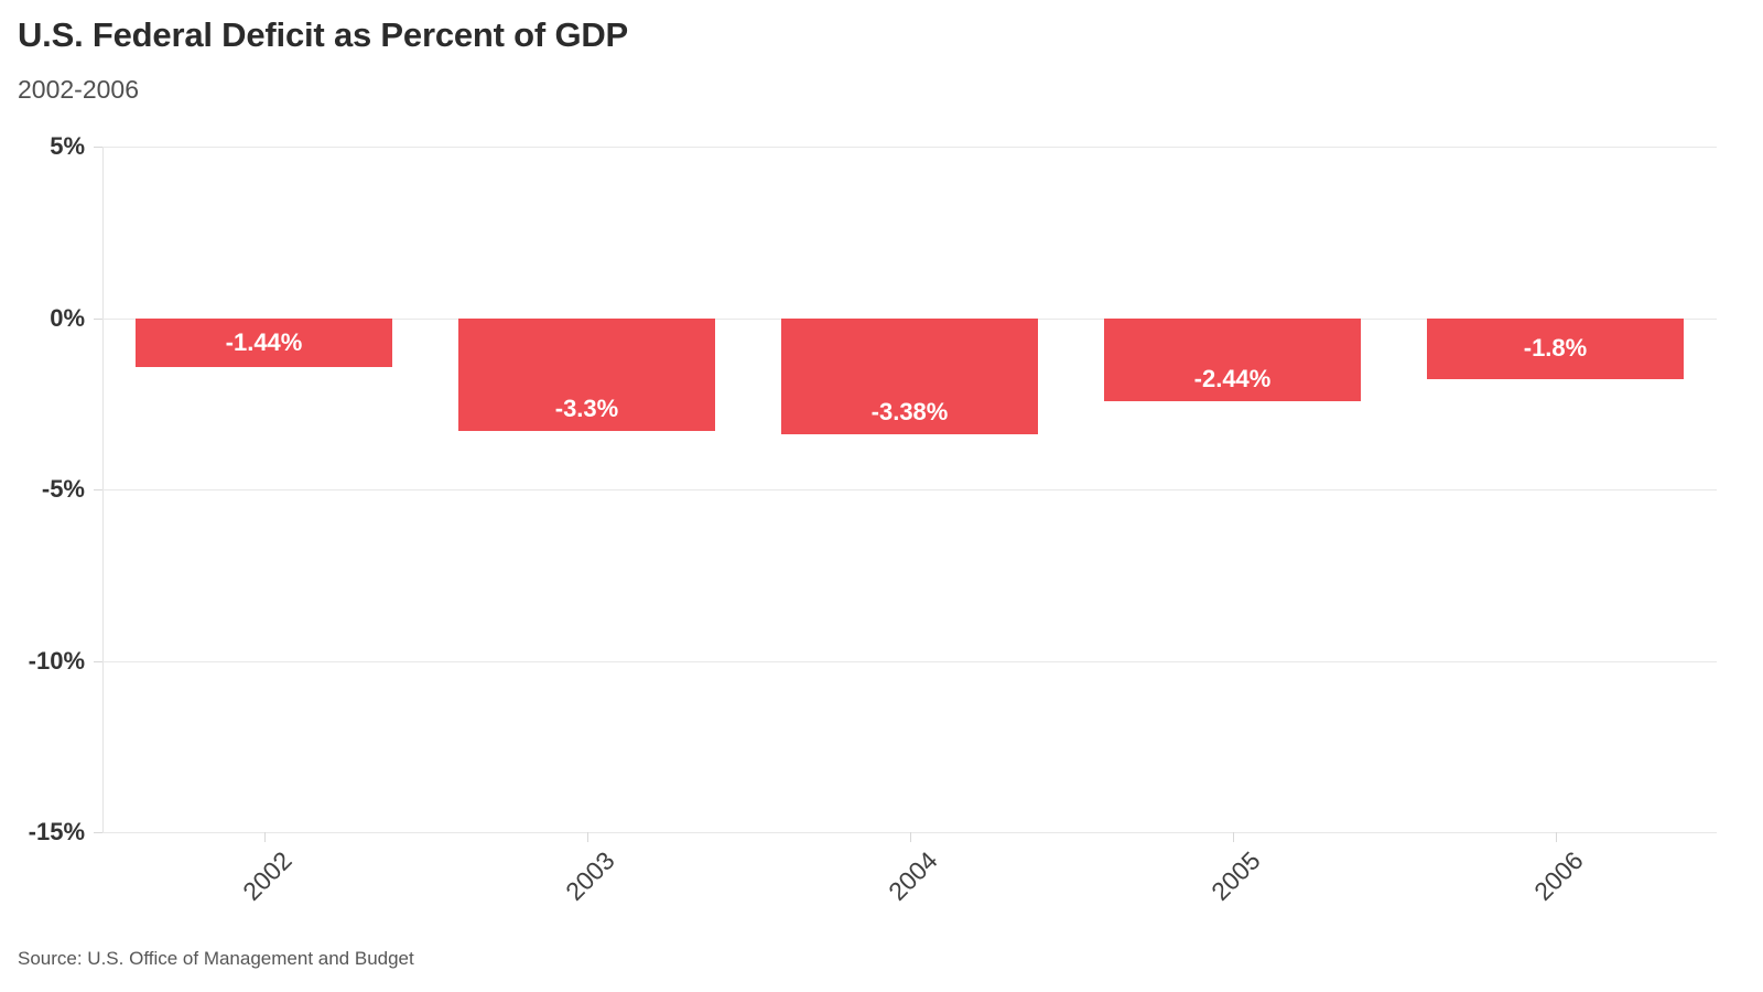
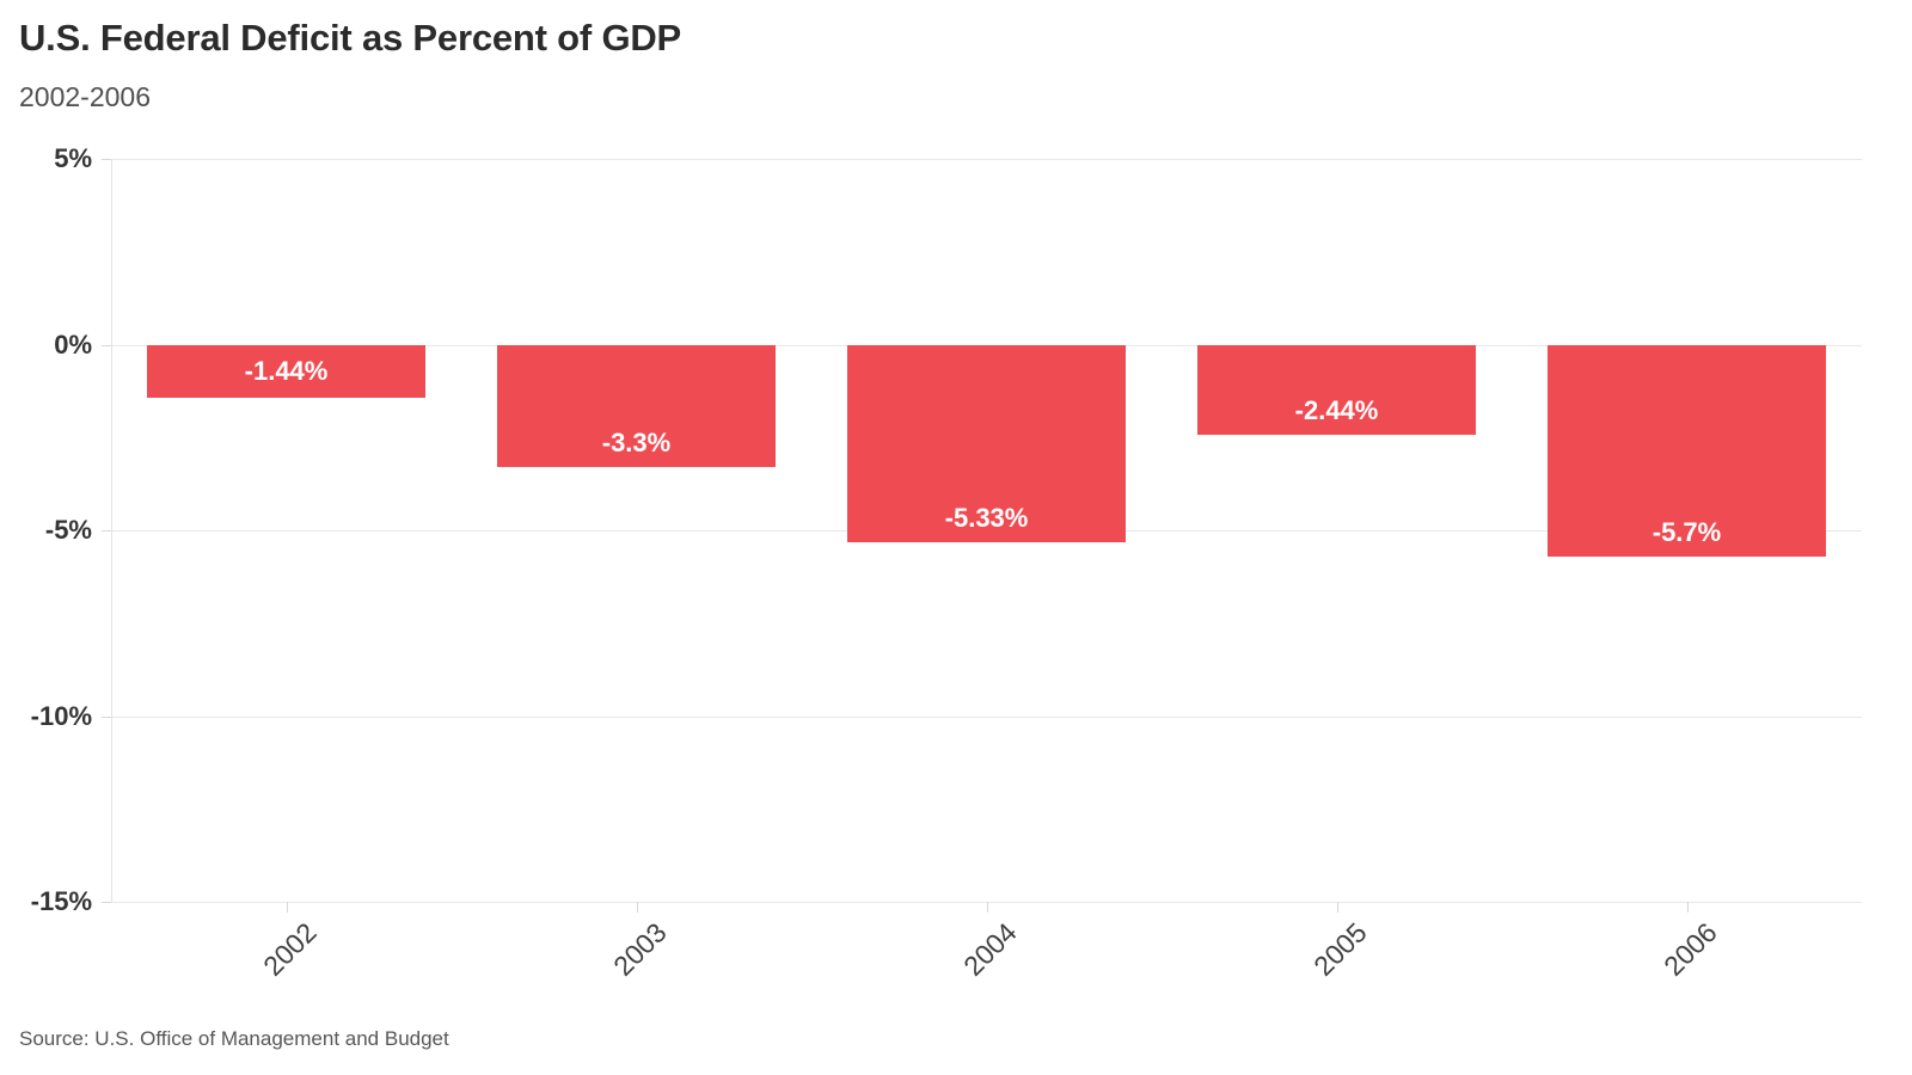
2004: -3.38% -> -5.33%
2006: -1.8% -> -5.7%
